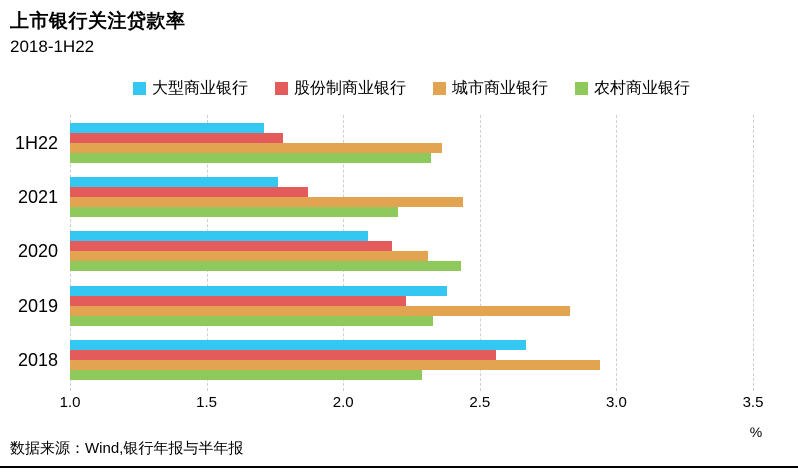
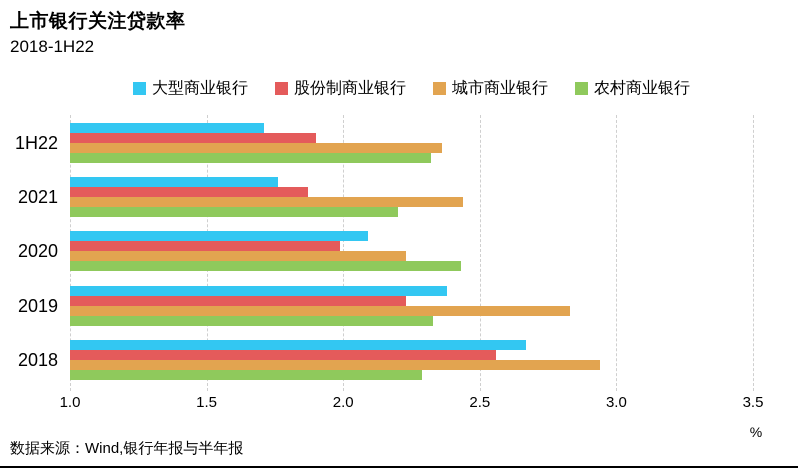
股份制商业银行/1H22: 1.78 -> 1.90
股份制商业银行/2020: 2.18 -> 1.99
城市商业银行/2020: 2.31 -> 2.23
